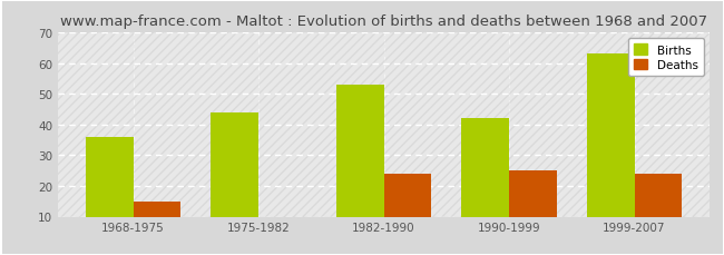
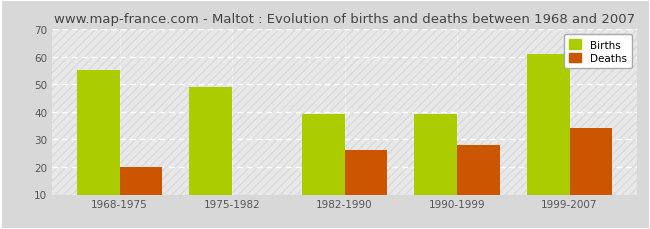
Births/1968-1975: 36 -> 55
Deaths/1968-1975: 15 -> 20
Births/1975-1982: 44 -> 49
Births/1982-1990: 53 -> 39
Deaths/1982-1990: 24 -> 26
Births/1990-1999: 42 -> 39
Deaths/1990-1999: 25 -> 28
Births/1999-2007: 63 -> 61
Deaths/1999-2007: 24 -> 34
